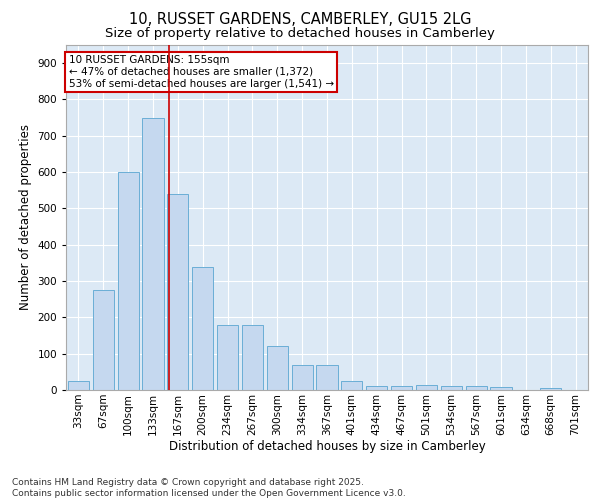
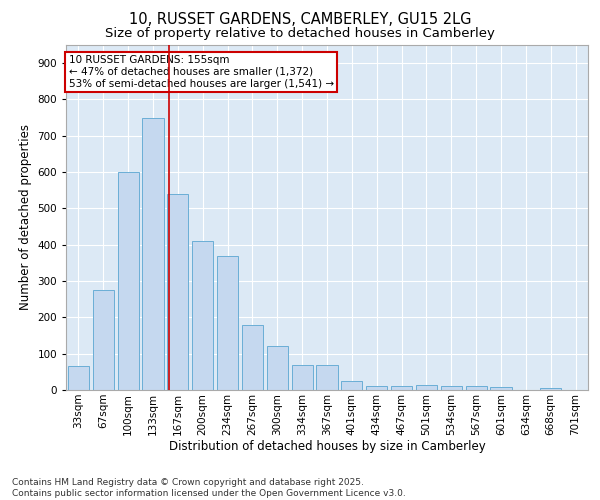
33sqm: 25 -> 65
200sqm: 340 -> 410
234sqm: 178 -> 370
